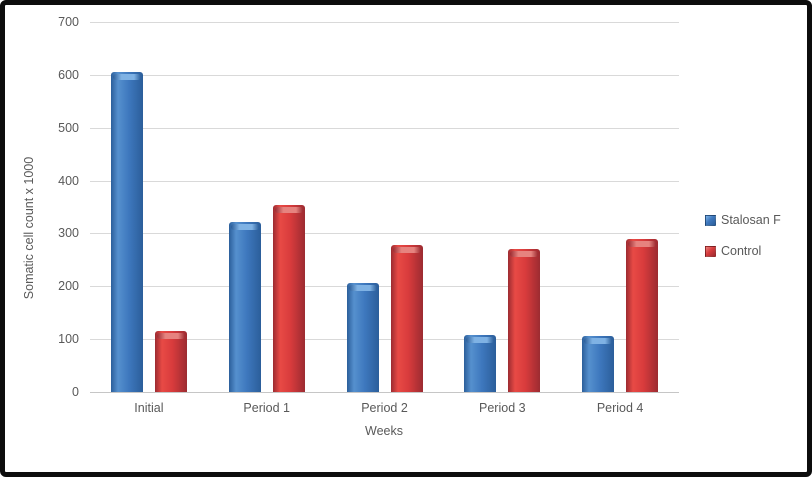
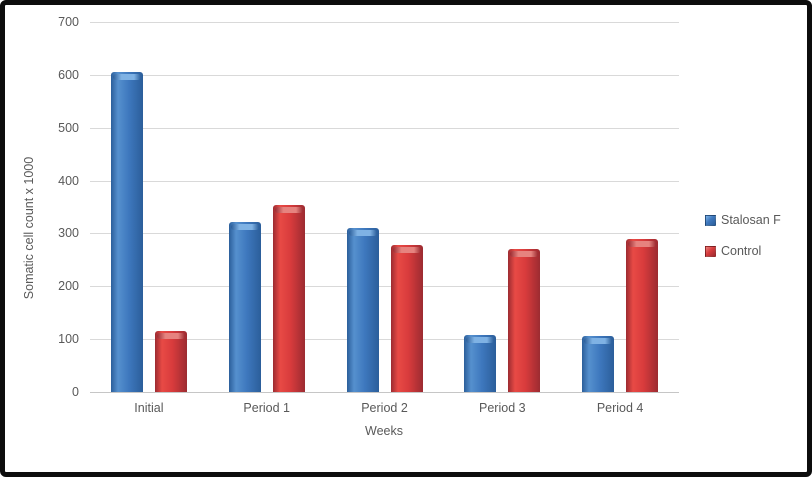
Stalosan F/Period 2: 210 -> 310
